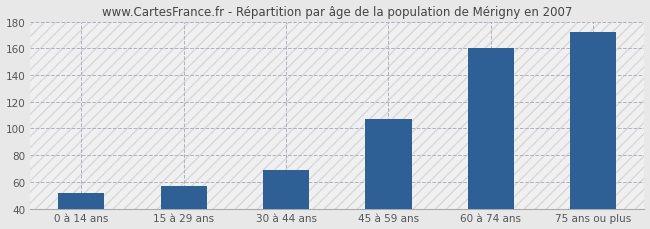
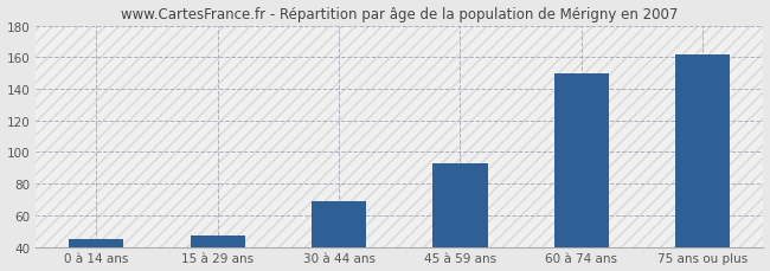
0 à 14 ans: 52 -> 45
15 à 29 ans: 57 -> 47
45 à 59 ans: 107 -> 93
60 à 74 ans: 160 -> 150
75 ans ou plus: 172 -> 162
